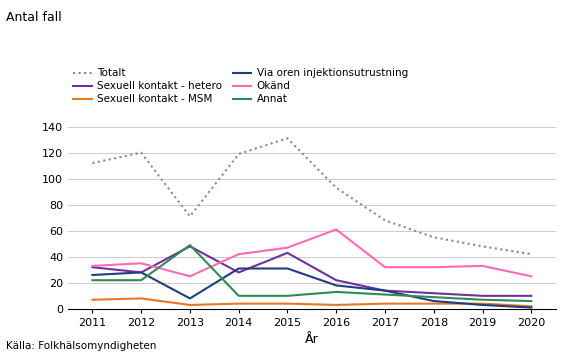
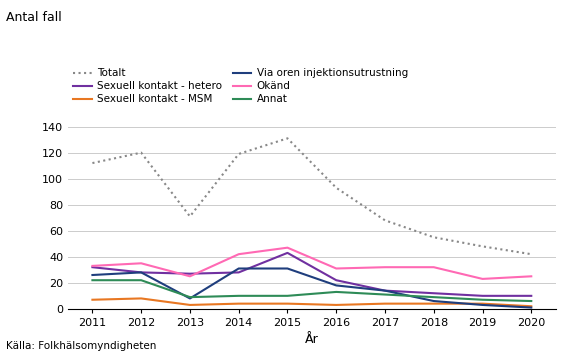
Sexuell kontakt - hetero/2013: 48 -> 27
Annat/2013: 49 -> 9
Okänd/2016: 61 -> 31
Okänd/2019: 33 -> 23
